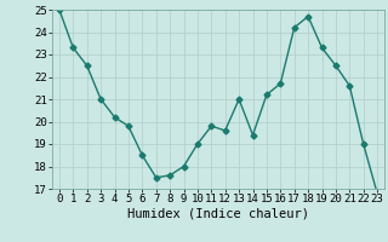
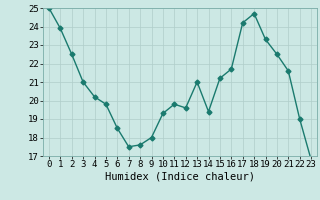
1: 23.3 -> 23.9
10: 19.0 -> 19.3
